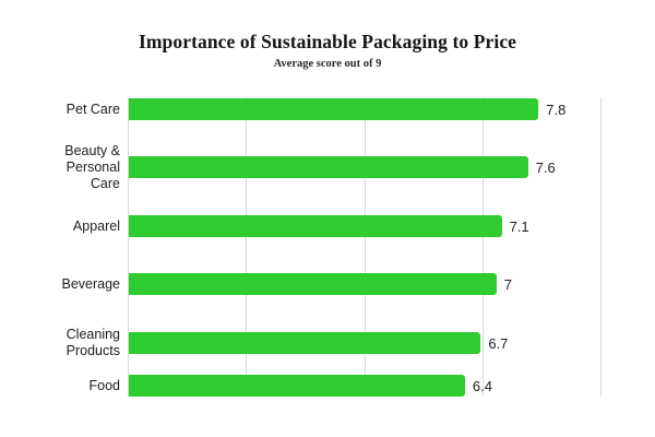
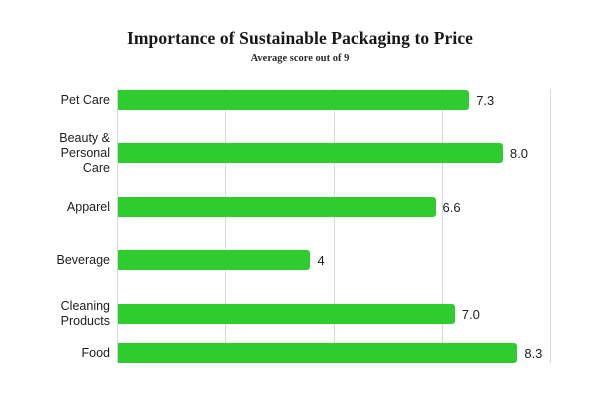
Pet Care: 7.8 -> 7.3
Beauty & Personal Care: 7.6 -> 8.0
Apparel: 7.1 -> 6.6
Beverage: 7 -> 4
Cleaning Products: 6.7 -> 7.0
Food: 6.4 -> 8.3
